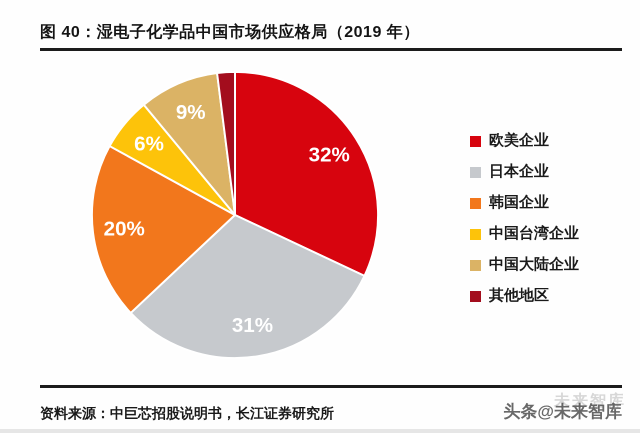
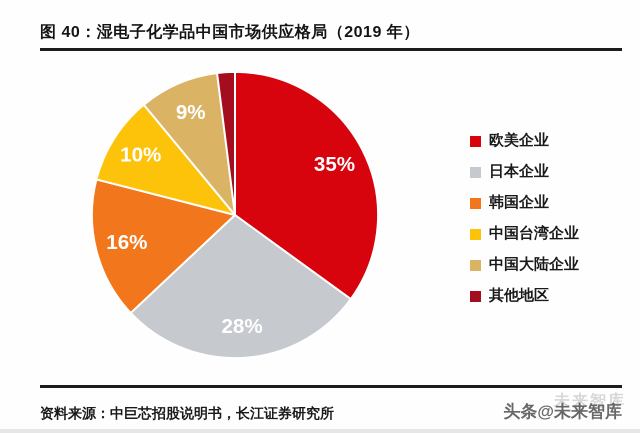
欧美企业: 32% -> 35%
日本企业: 31% -> 28%
韩国企业: 20% -> 16%
中国台湾企业: 6% -> 10%
